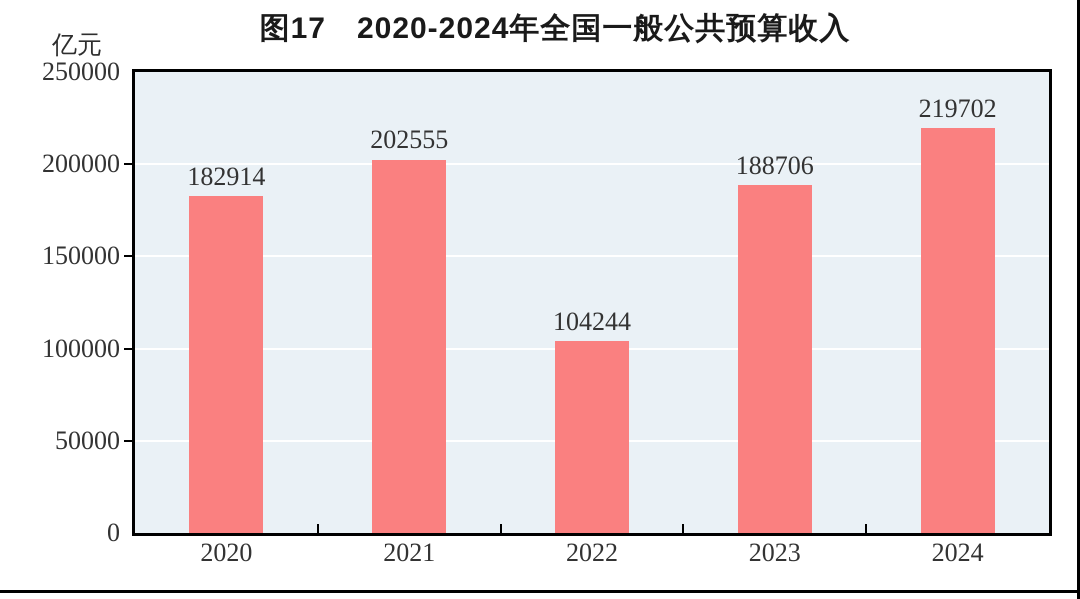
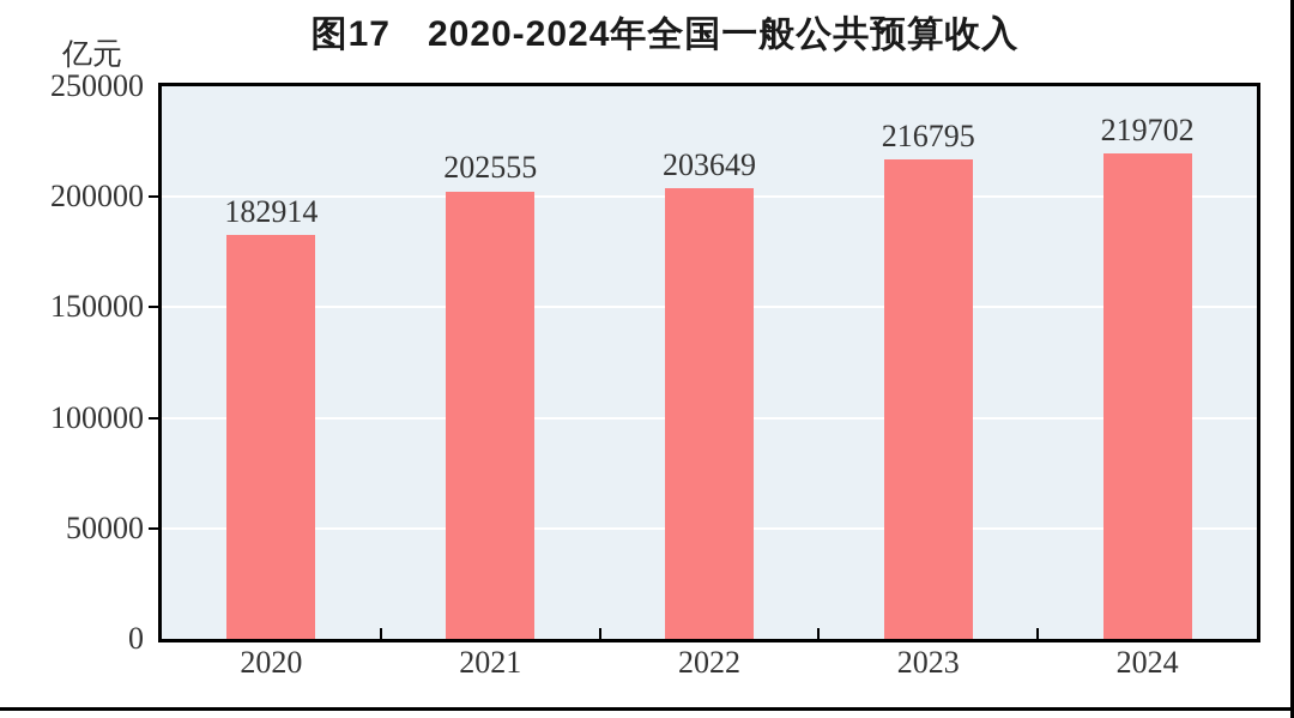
2022: 104244 -> 203649
2023: 188706 -> 216795
